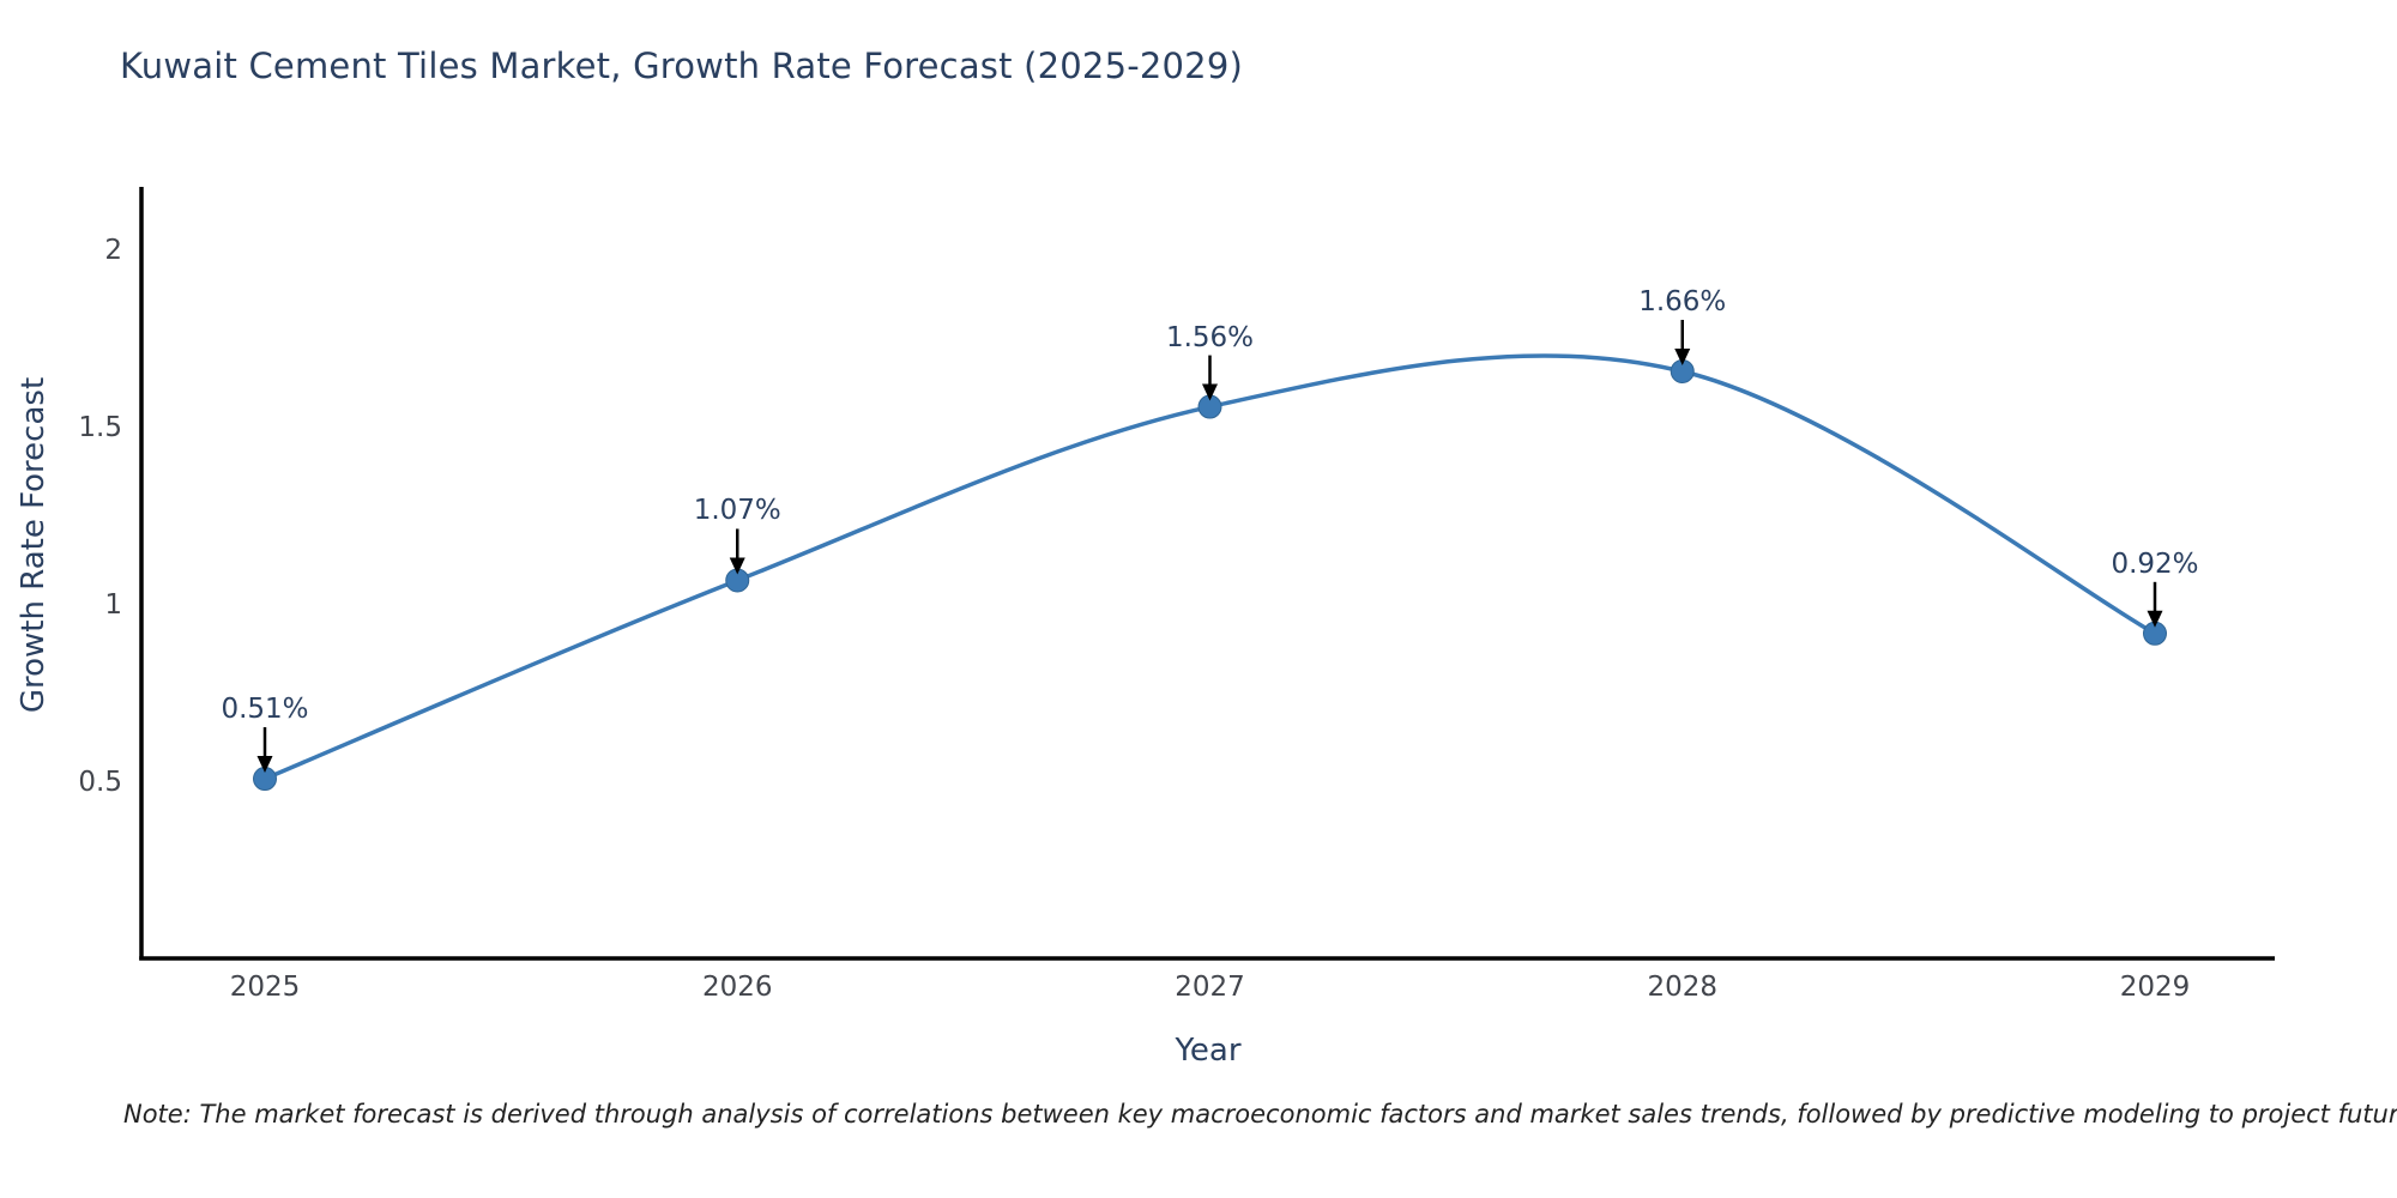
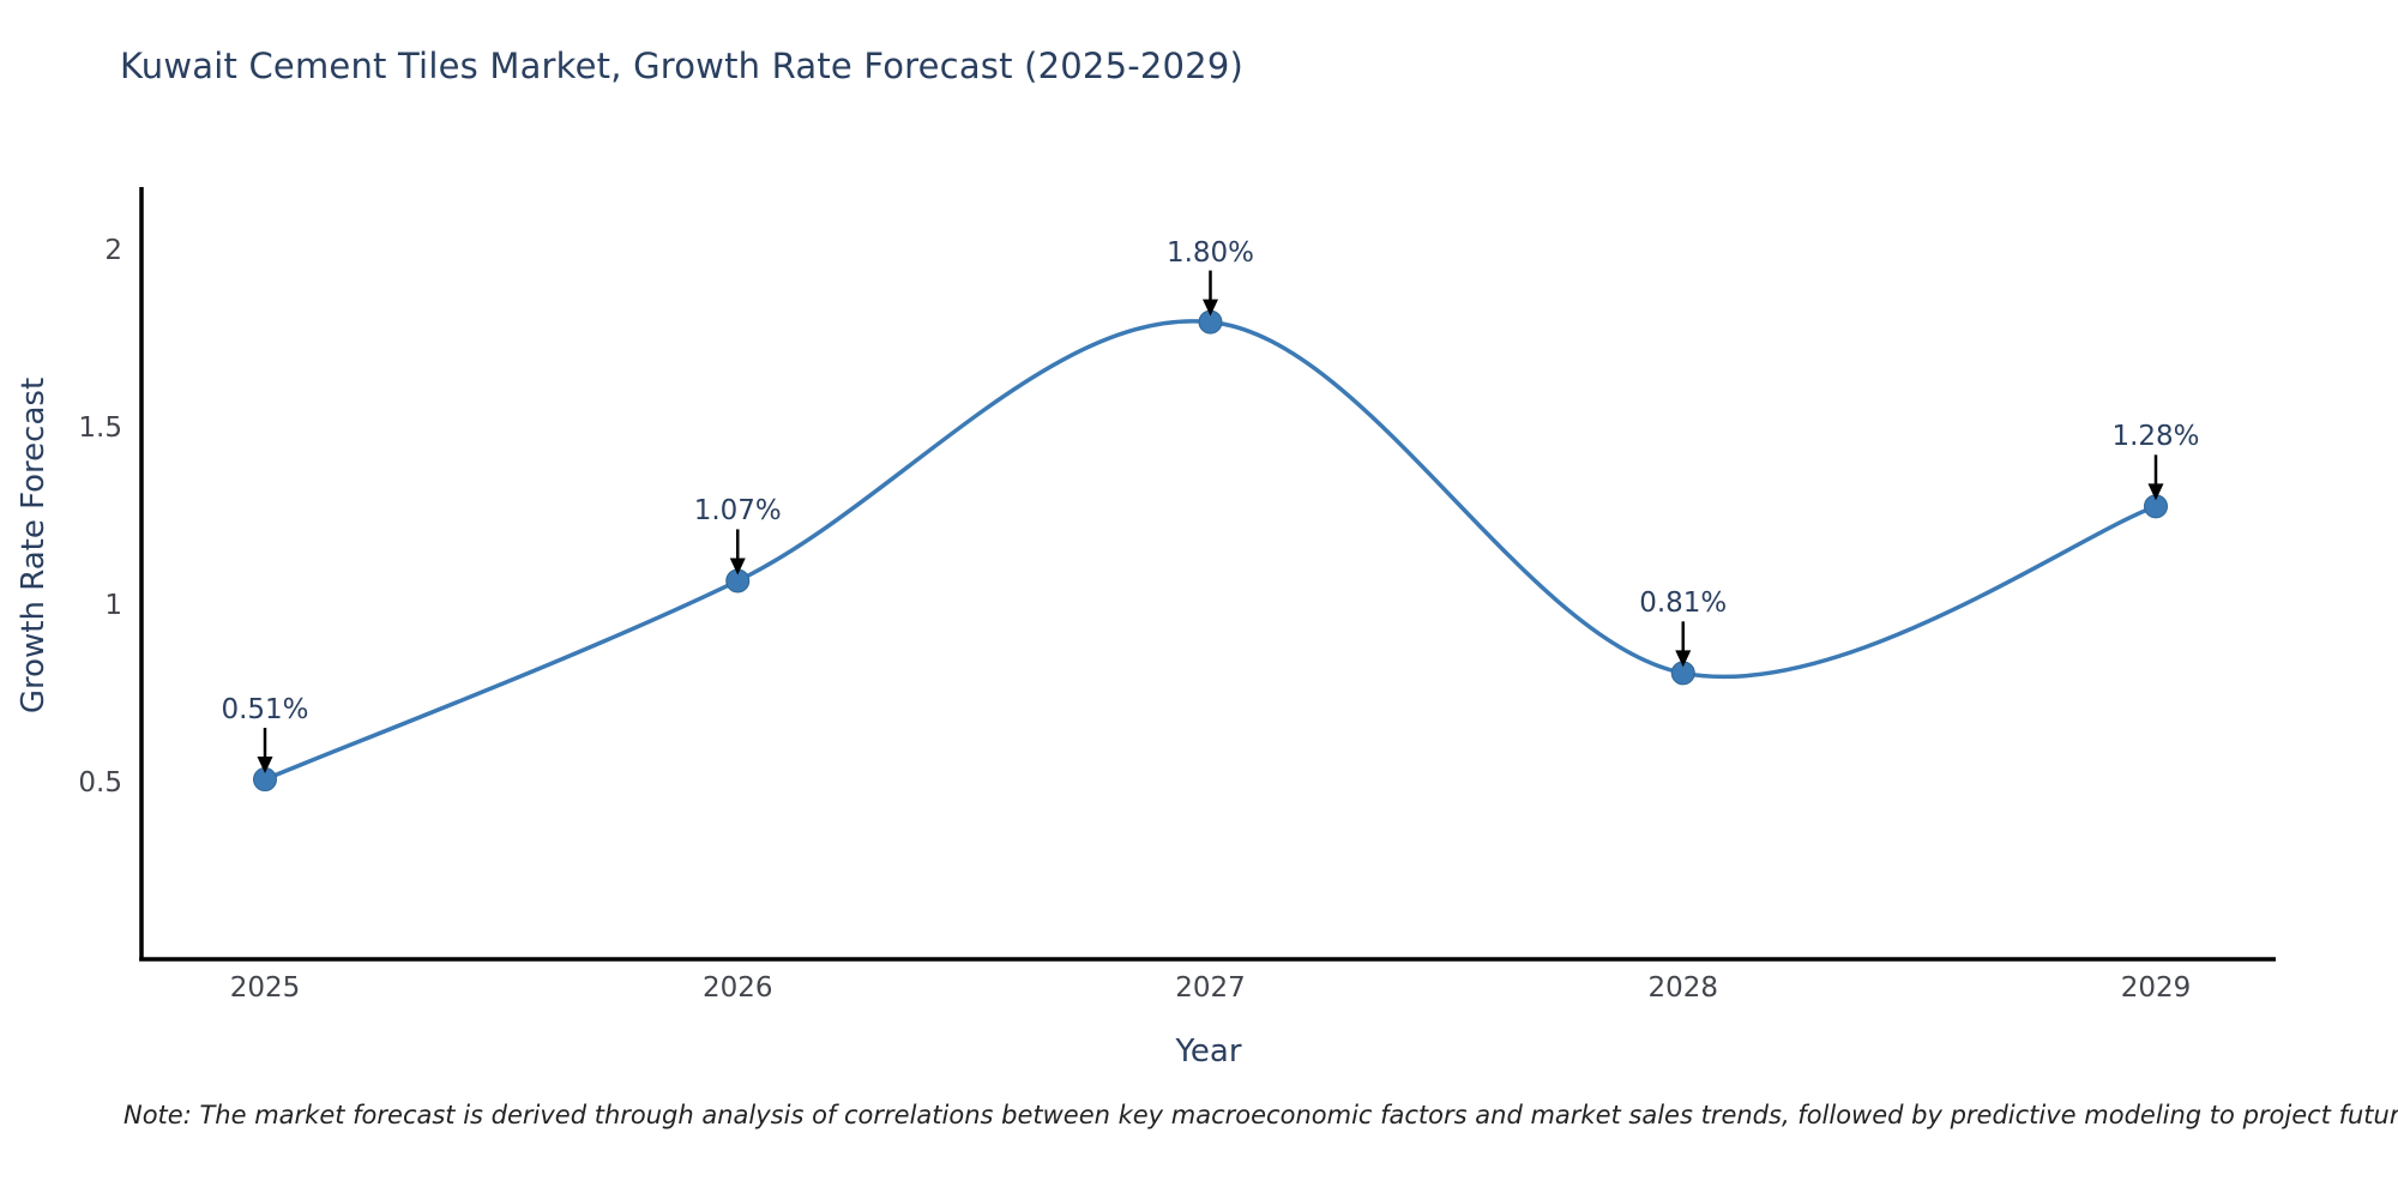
2027: 1.56% -> 1.80%
2028: 1.66% -> 0.81%
2029: 0.92% -> 1.28%
